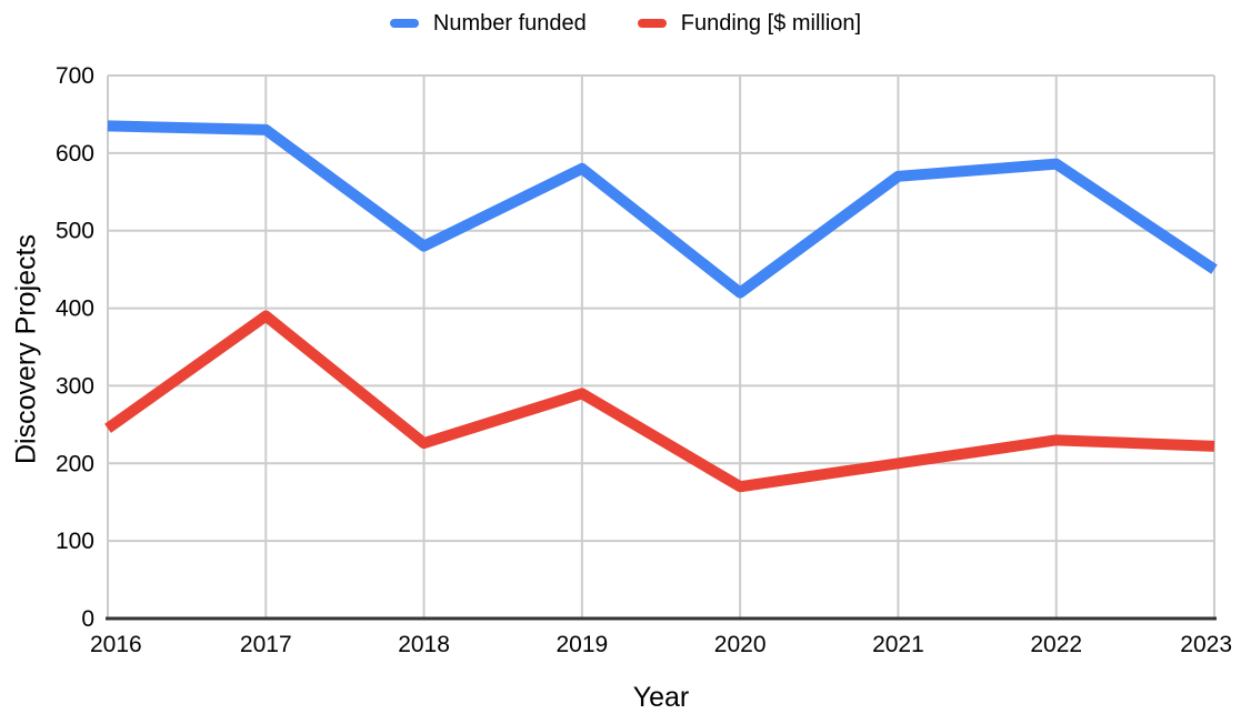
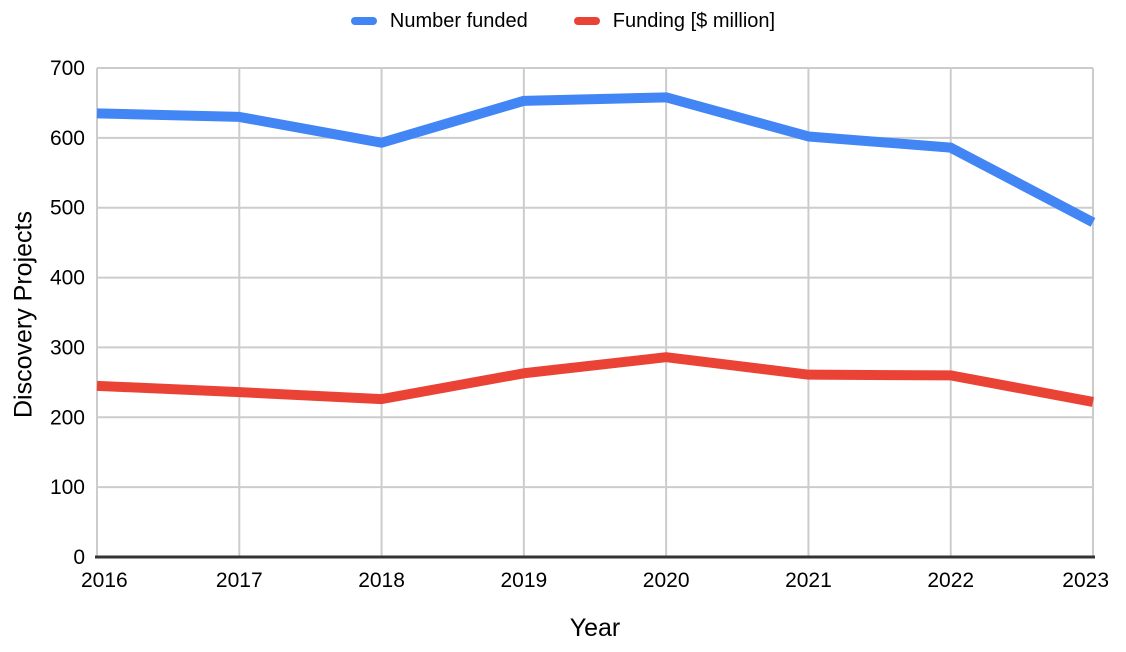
Funding [$ million]/2017: 390 -> 240
Number funded/2018: 480 -> 590
Number funded/2019: 580 -> 650
Funding [$ million]/2019: 290 -> 260
Number funded/2020: 420 -> 660
Funding [$ million]/2020: 170 -> 290
Number funded/2021: 570 -> 600
Funding [$ million]/2021: 200 -> 260
Funding [$ million]/2022: 230 -> 260
Number funded/2023: 450 -> 480
